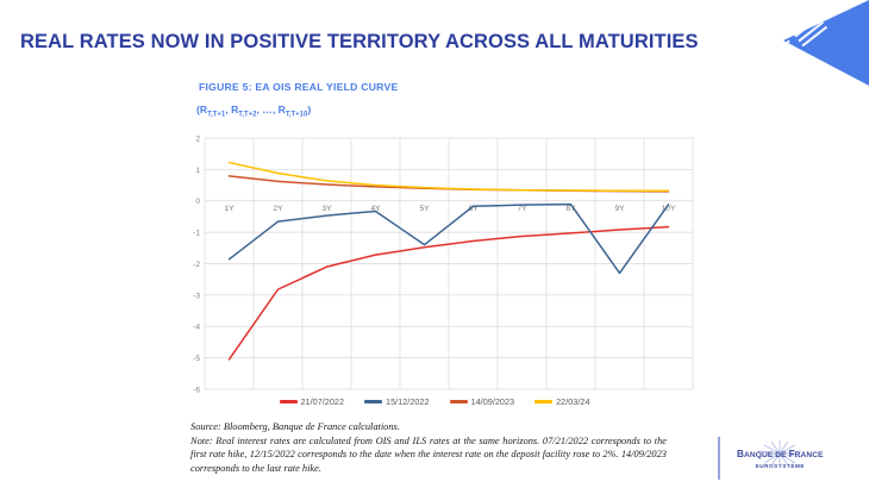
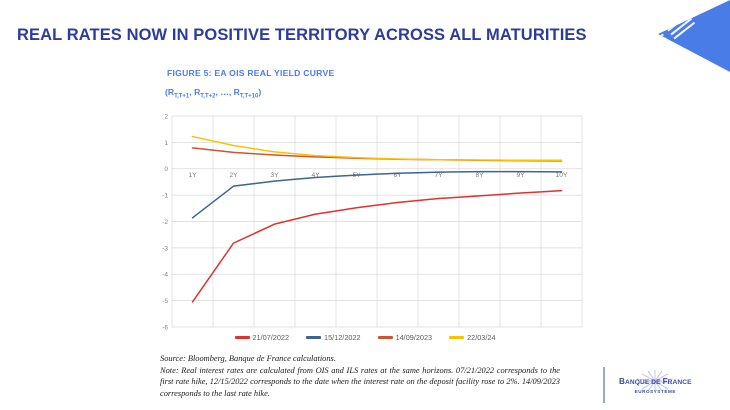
15/12/2022/5Y: -1.4 -> -0.2
15/12/2022/9Y: -2.3 -> -0.1
